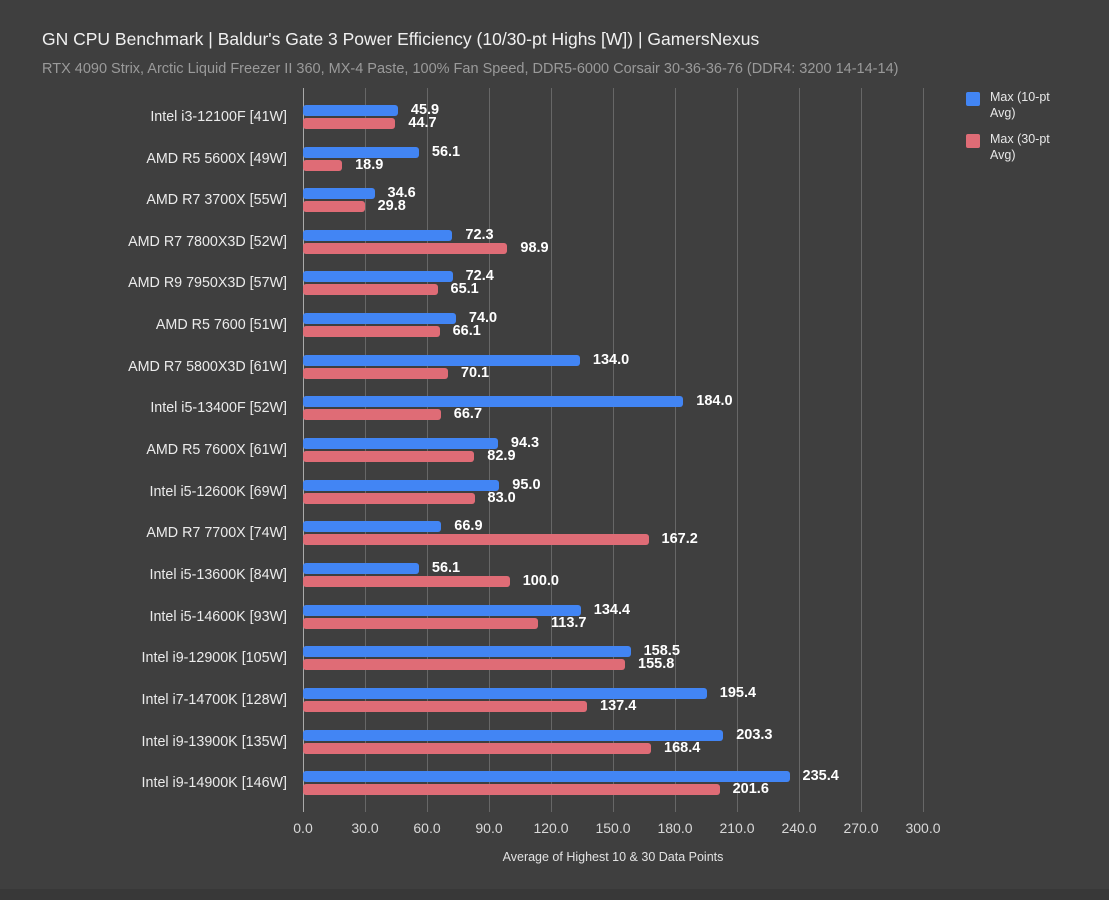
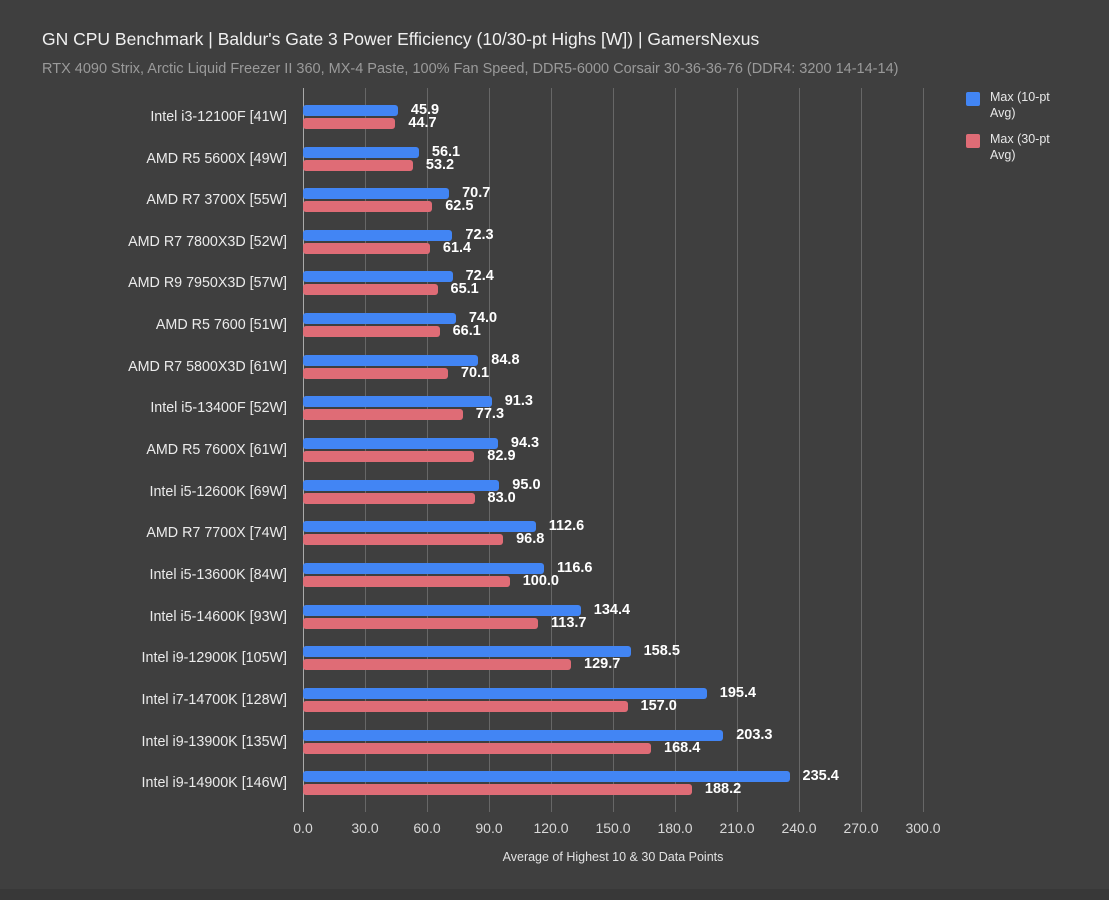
Max (30-pt Avg)/AMD R5 5600X [49W]: 18.9 -> 53.2
Max (10-pt Avg)/AMD R7 3700X [55W]: 34.6 -> 70.7
Max (30-pt Avg)/AMD R7 3700X [55W]: 29.8 -> 62.5
Max (30-pt Avg)/AMD R7 7800X3D [52W]: 98.9 -> 61.4
Max (10-pt Avg)/AMD R7 5800X3D [61W]: 134.0 -> 84.8
Max (10-pt Avg)/Intel i5-13400F [52W]: 184.0 -> 91.3
Max (30-pt Avg)/Intel i5-13400F [52W]: 66.7 -> 77.3
Max (10-pt Avg)/AMD R7 7700X [74W]: 66.9 -> 112.6
Max (30-pt Avg)/AMD R7 7700X [74W]: 167.2 -> 96.8
Max (10-pt Avg)/Intel i5-13600K [84W]: 56.1 -> 116.6
Max (30-pt Avg)/Intel i9-12900K [105W]: 155.8 -> 129.7
Max (30-pt Avg)/Intel i7-14700K [128W]: 137.4 -> 157.0
Max (30-pt Avg)/Intel i9-14900K [146W]: 201.6 -> 188.2
